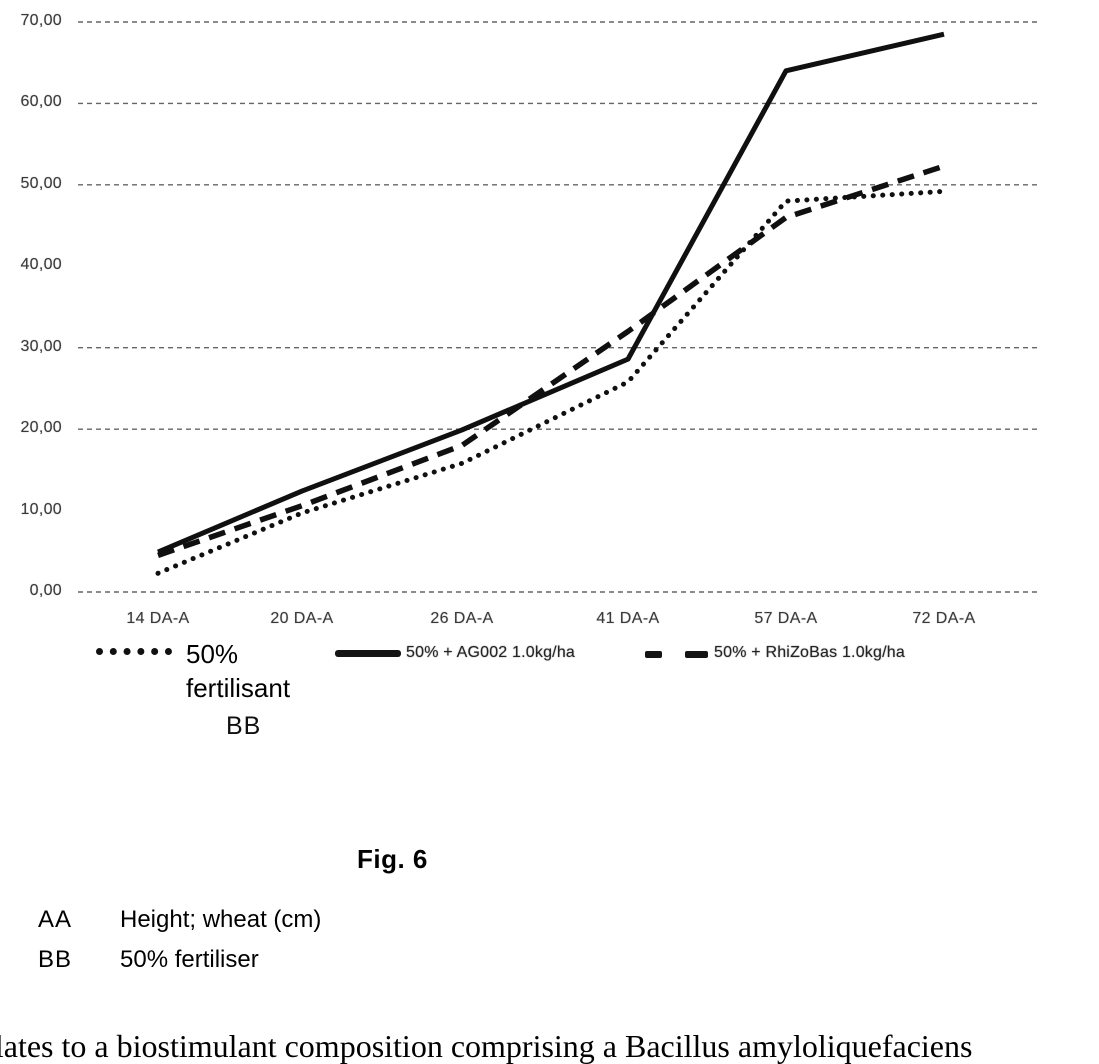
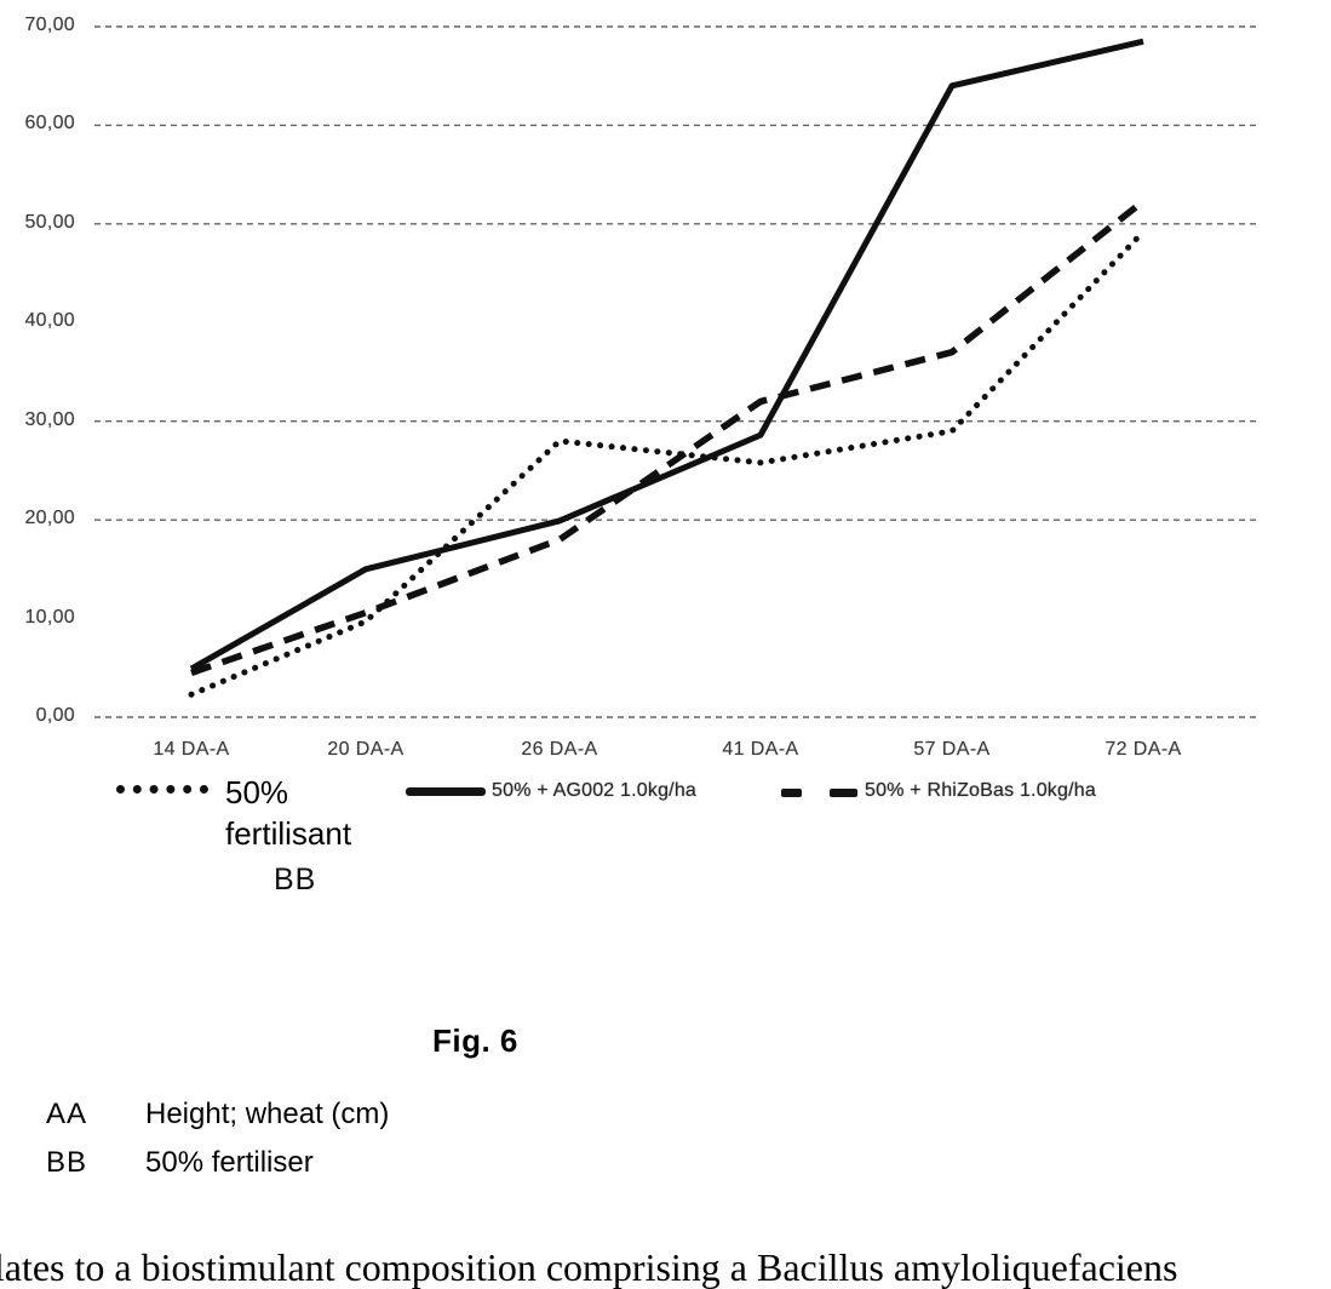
50% + AG002 1.0kg/ha/20 DA-A: 12 -> 15
50% fertilisant/26 DA-A: 16 -> 28
50% fertilisant/57 DA-A: 48 -> 29
50% + RhiZoBas 1.0kg/ha/57 DA-A: 46 -> 37
